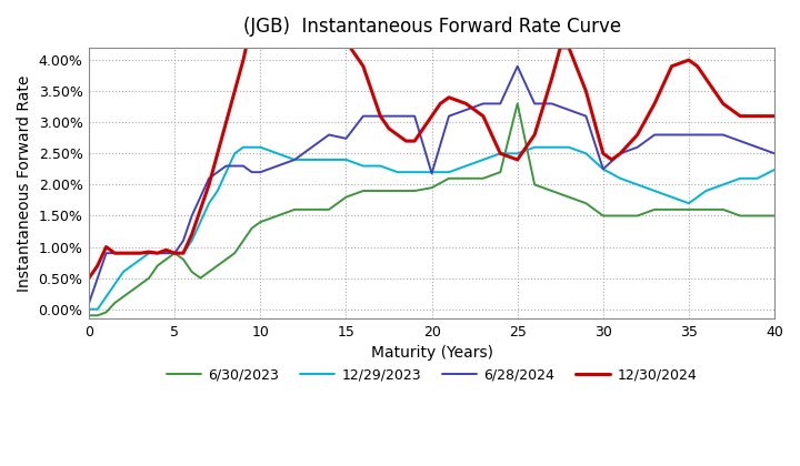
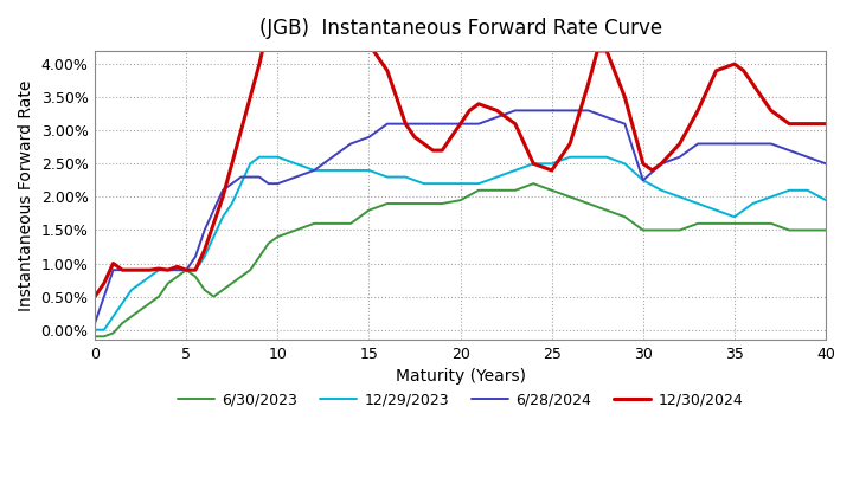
6/28/2024/15: 2.74% -> 2.90%
6/28/2024/20: 2.18% -> 3.10%
6/30/2023/25: 3.30% -> 2.10%
6/28/2024/25: 3.90% -> 3.30%
12/29/2023/40: 2.24% -> 1.95%
